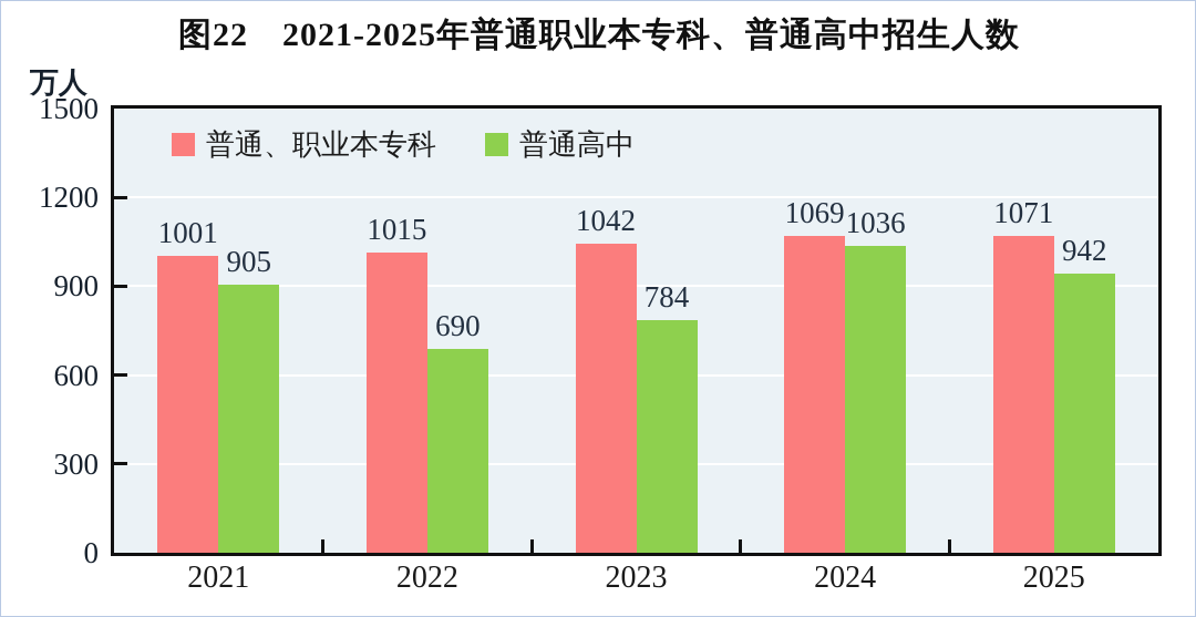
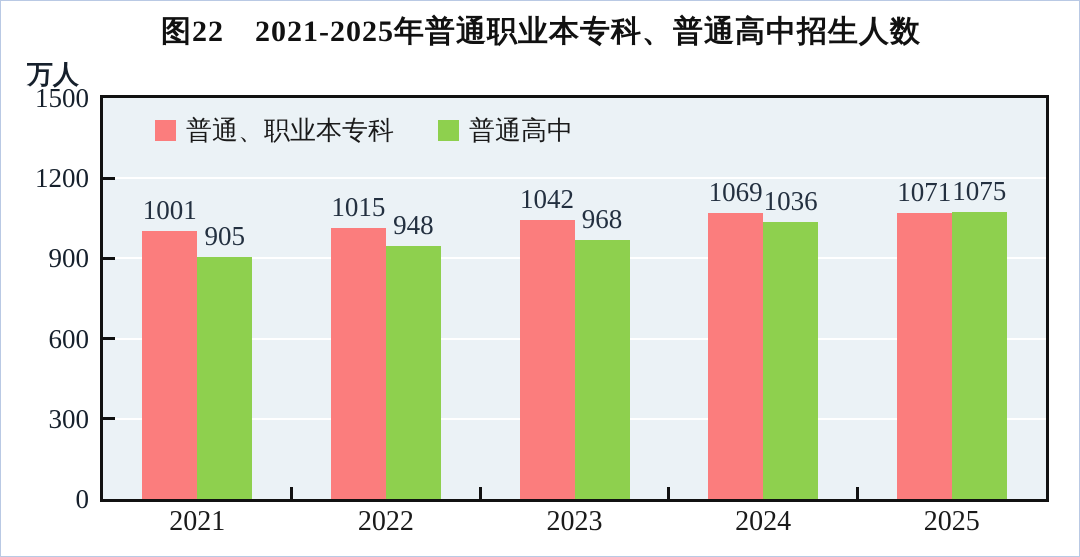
普通高中/2022: 690 -> 948
普通高中/2023: 784 -> 968
普通高中/2025: 942 -> 1075
